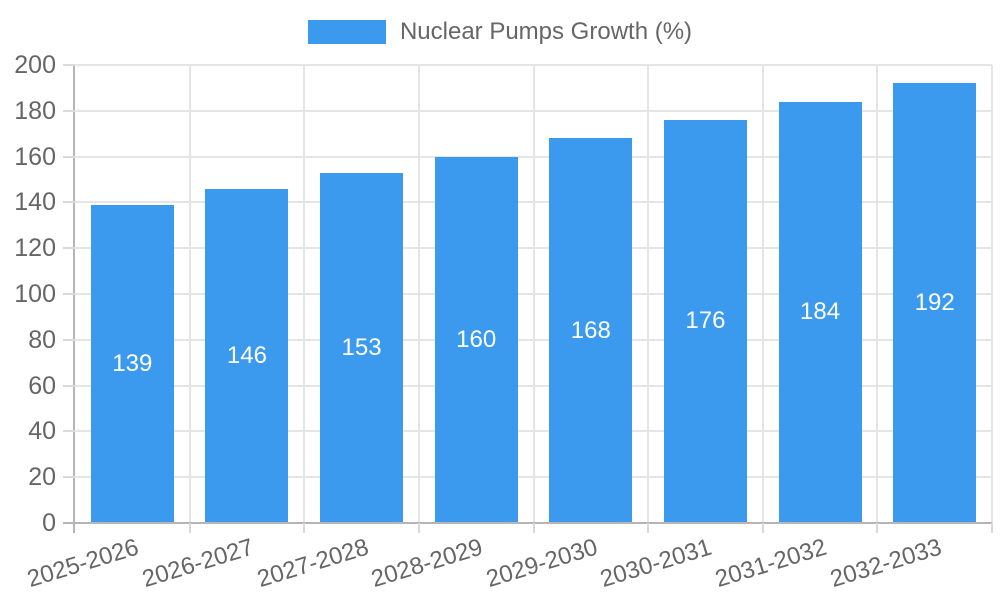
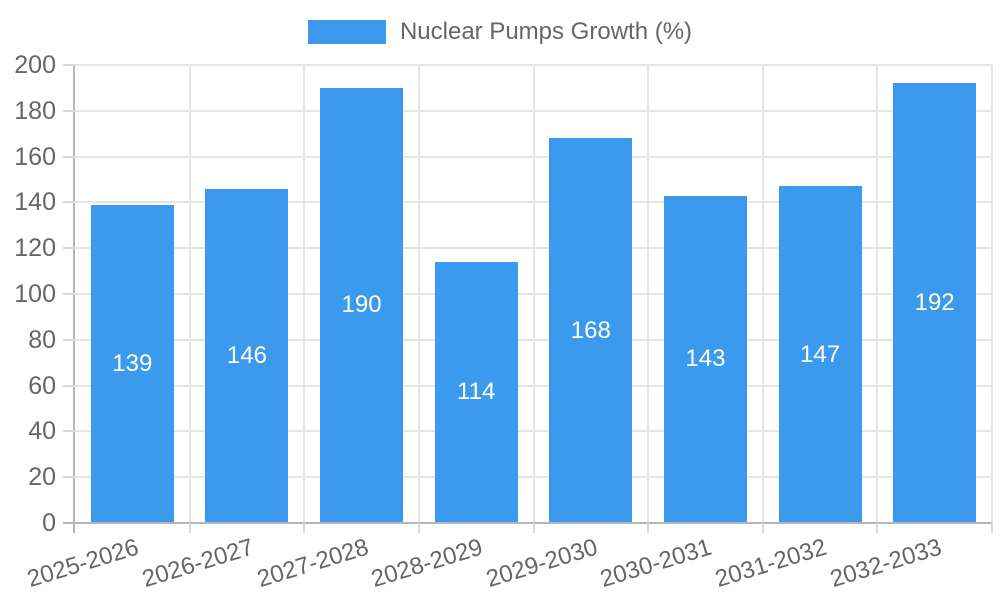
2027-2028: 153 -> 190
2028-2029: 160 -> 114
2030-2031: 176 -> 143
2031-2032: 184 -> 147
